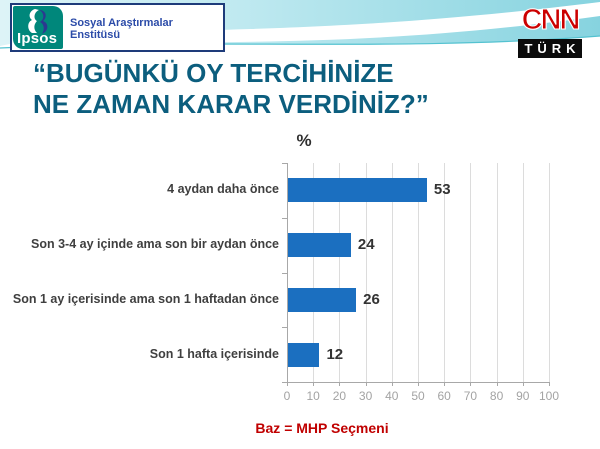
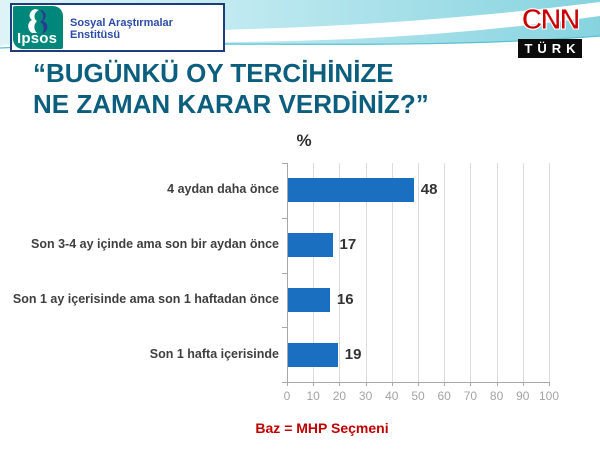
4 aydan daha önce: 53 -> 48
Son 3-4 ay içinde ama son bir aydan önce: 24 -> 17
Son 1 ay içerisinde ama son 1 haftadan önce: 26 -> 16
Son 1 hafta içerisinde: 12 -> 19
